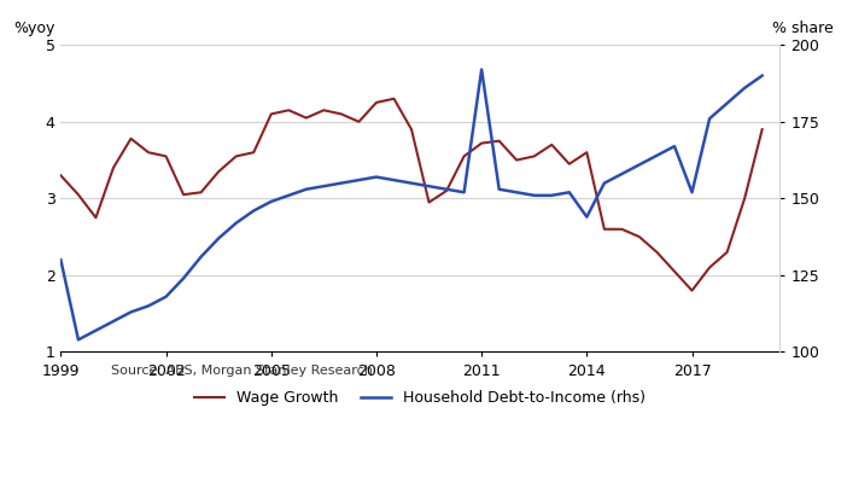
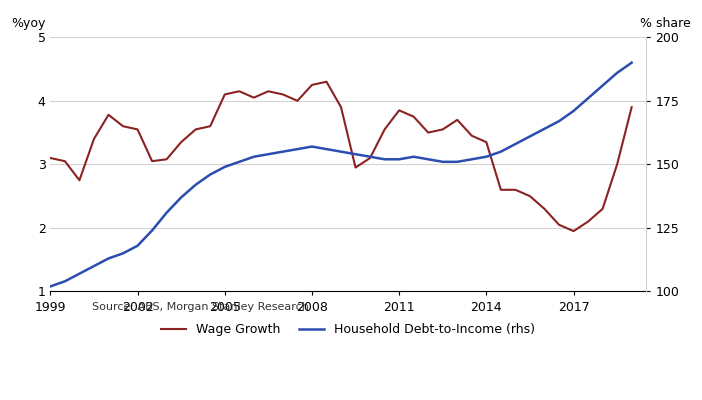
Wage Growth/1999: 3.30 -> 3.10
Household Debt-to-Income (rhs)/1999: 130 -> 102
Wage Growth/2011: 3.72 -> 3.85
Household Debt-to-Income (rhs)/2011: 192 -> 152
Wage Growth/2014: 3.60 -> 3.35
Household Debt-to-Income (rhs)/2014: 144 -> 153
Wage Growth/2017: 1.80 -> 1.95
Household Debt-to-Income (rhs)/2017: 152 -> 171
